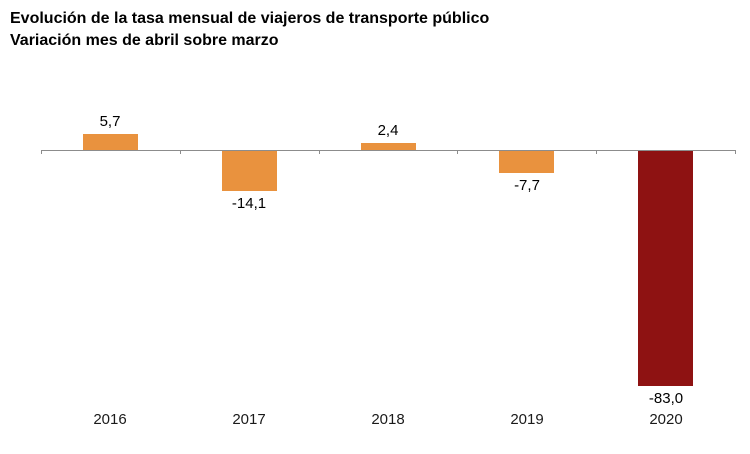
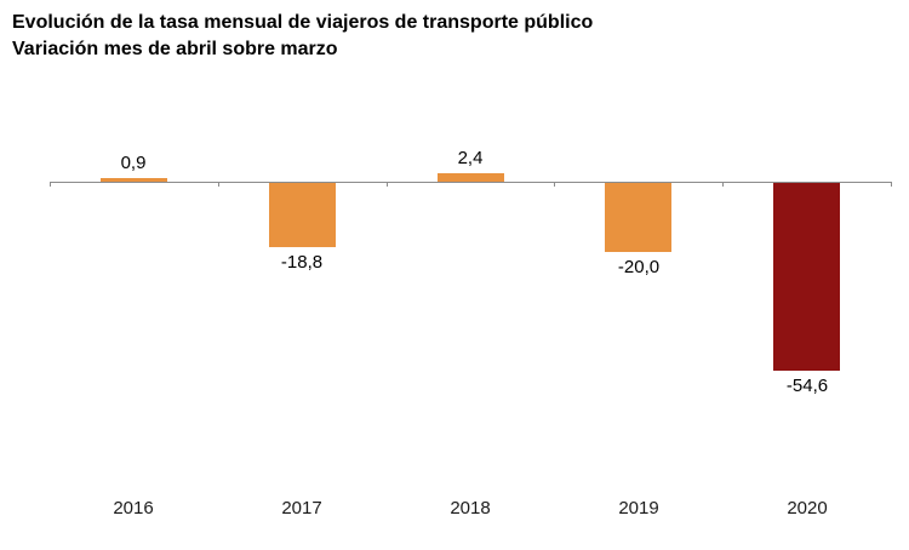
2016: 5,7 -> 0,9
2017: -14,1 -> -18,8
2019: -7,7 -> -20,0
2020: -83,0 -> -54,6
